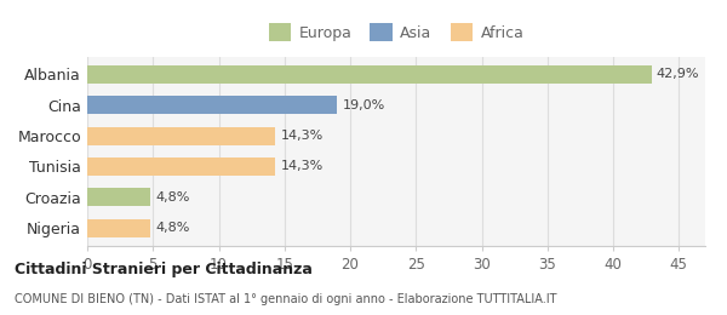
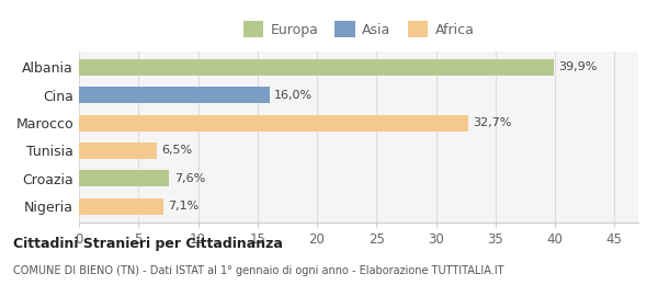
Albania: 42,9% -> 39,9%
Cina: 19,0% -> 16,0%
Marocco: 14,3% -> 32,7%
Tunisia: 14,3% -> 6,5%
Croazia: 4,8% -> 7,6%
Nigeria: 4,8% -> 7,1%
